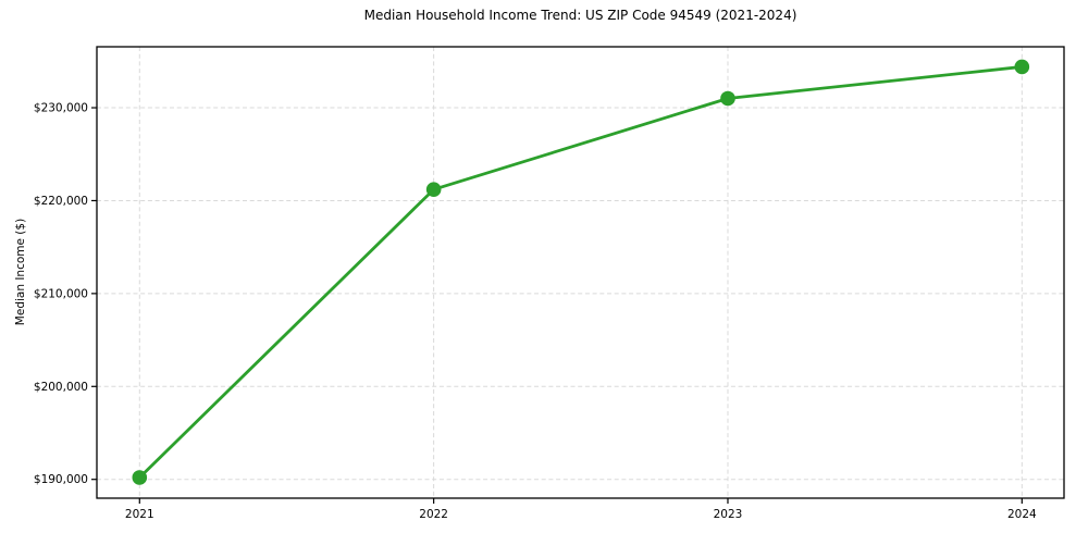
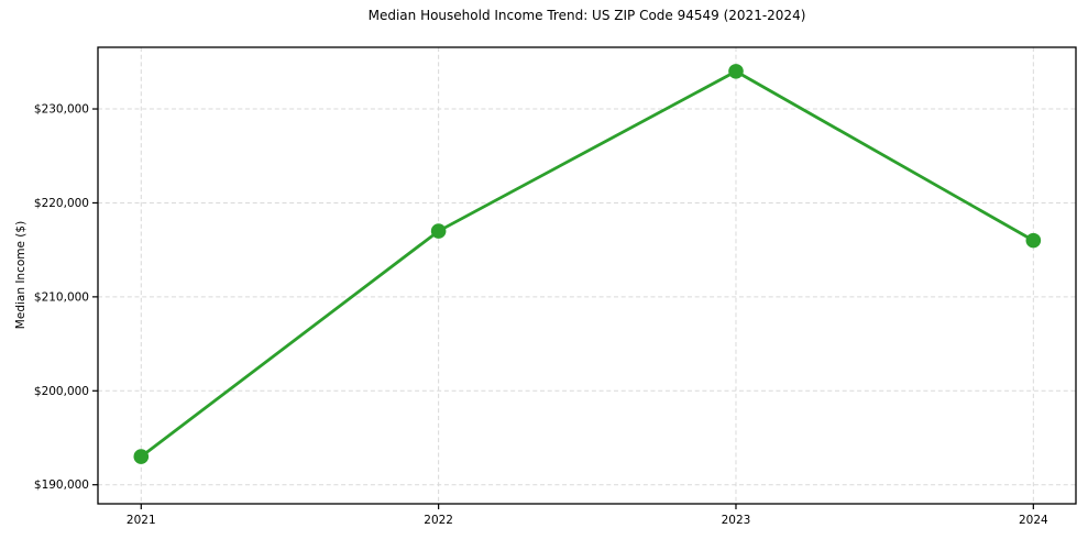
2021: $190000 -> $193000
2022: $221000 -> $217000
2023: $231000 -> $234000
2024: $234000 -> $216000
